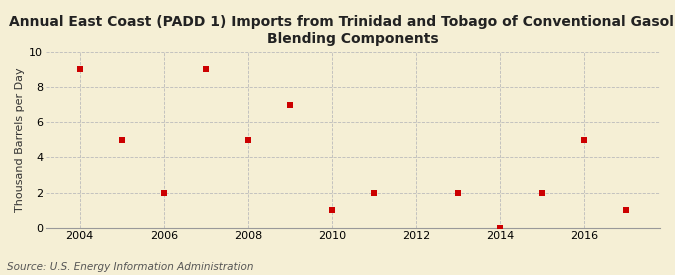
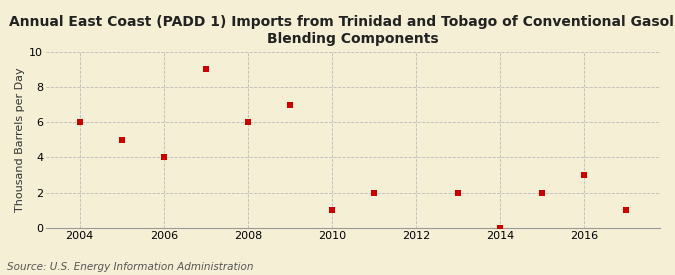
2004: 9 -> 6
2006: 2 -> 4
2008: 5 -> 6
2016: 5 -> 3
